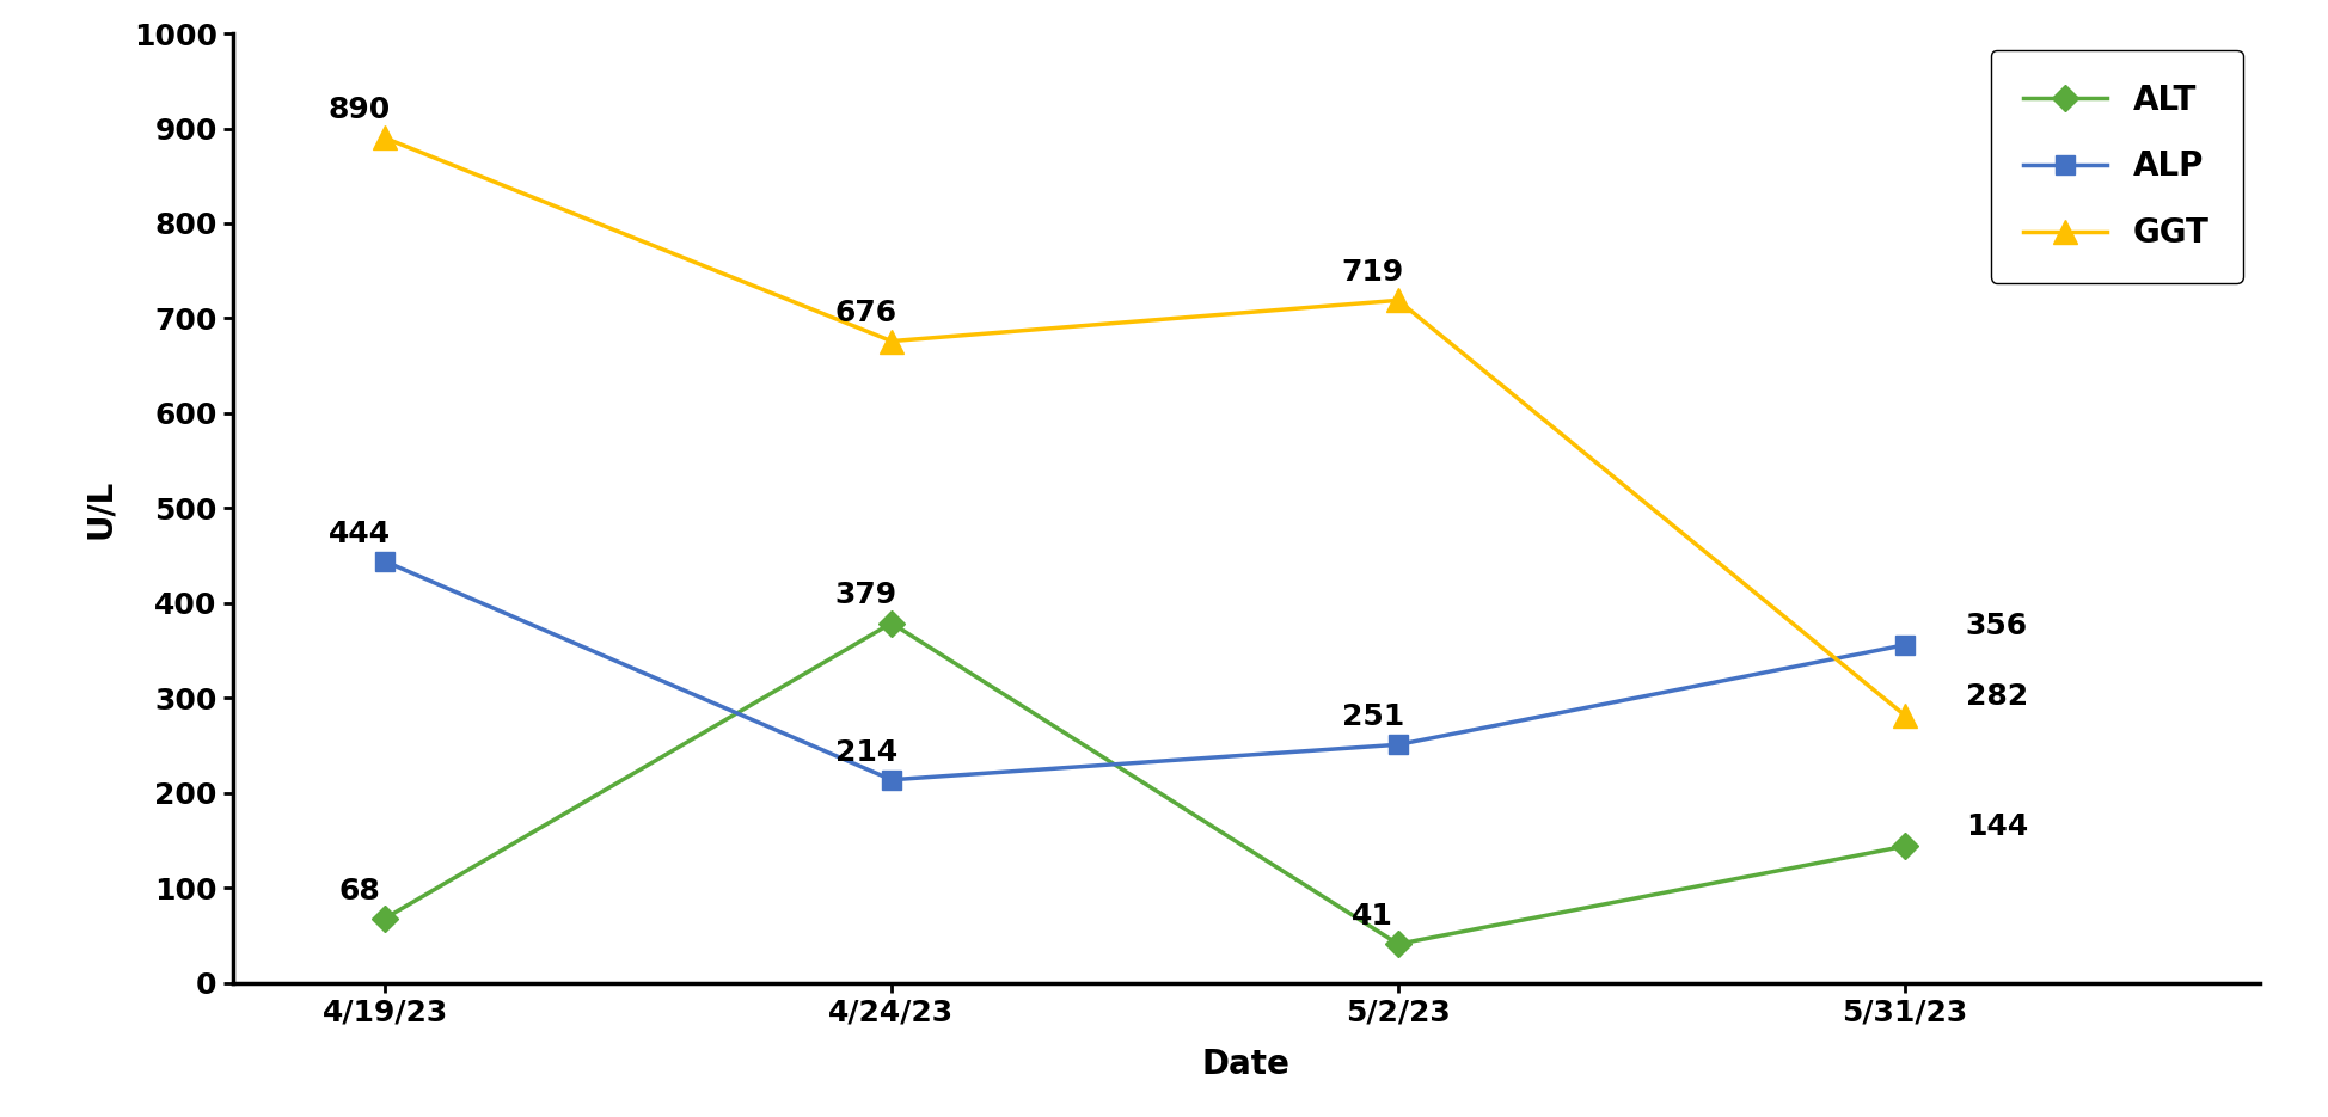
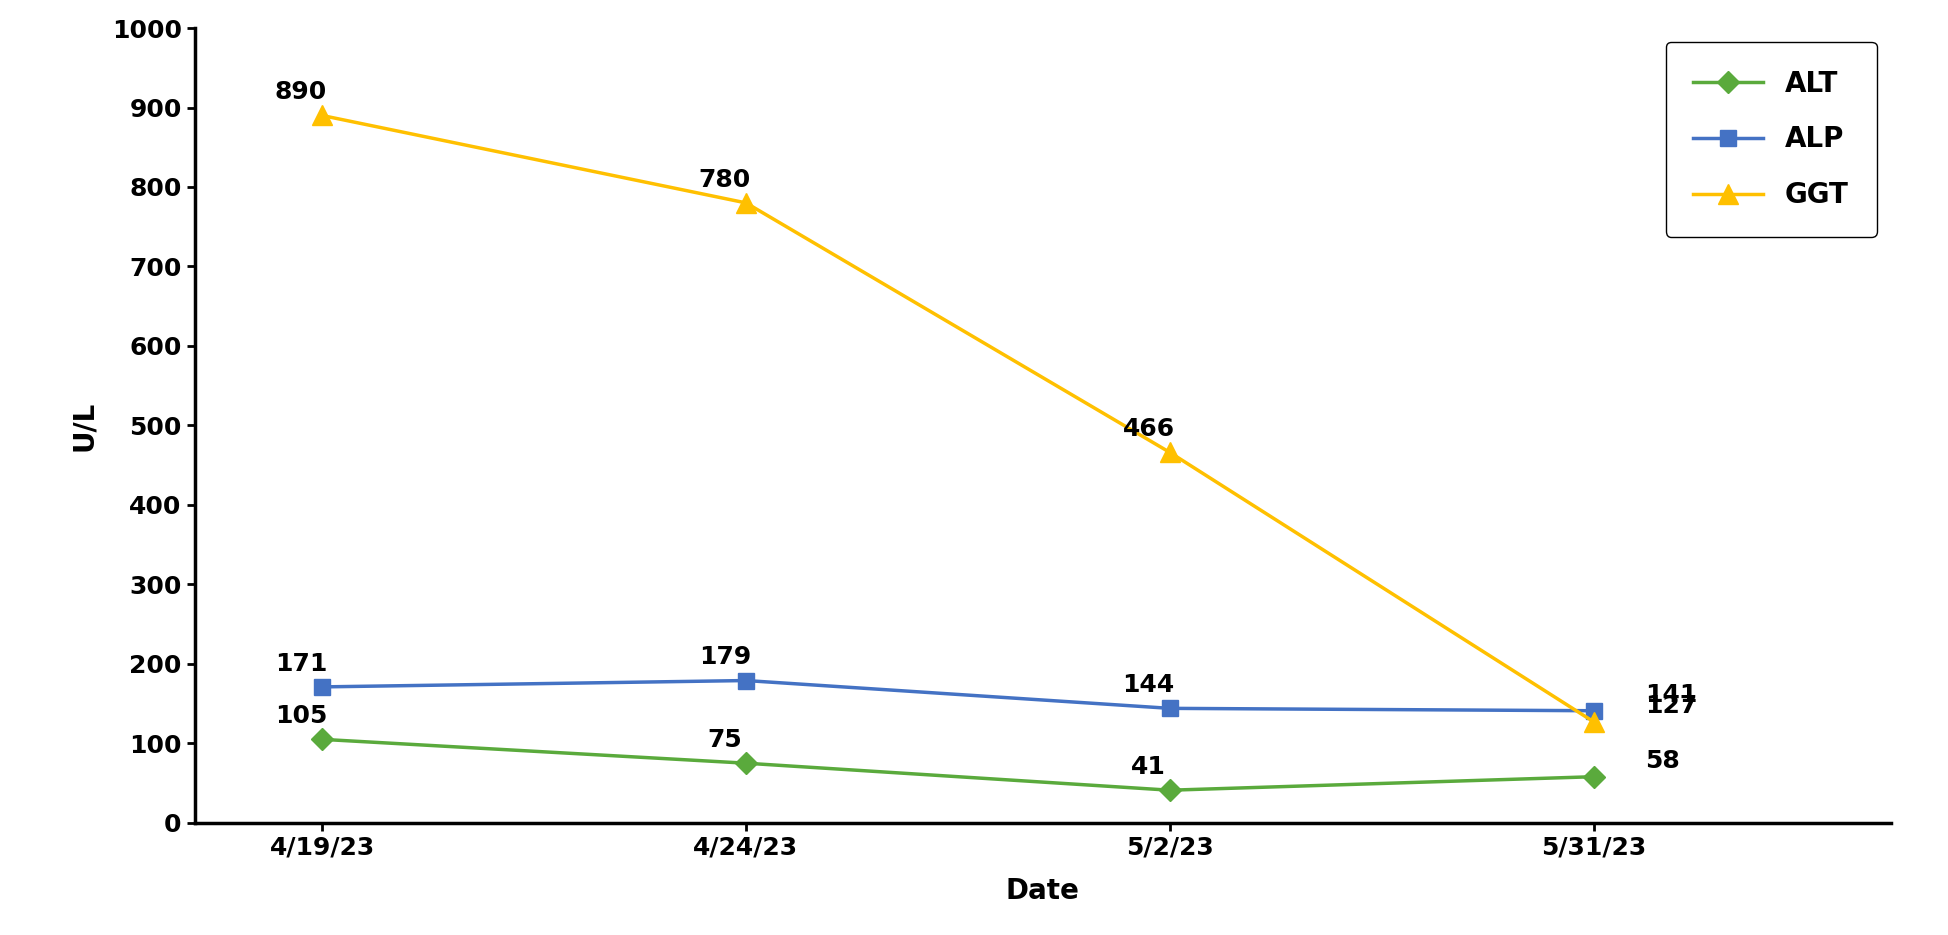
ALT/4/19/23: 68 -> 105
ALP/4/19/23: 444 -> 171
ALT/4/24/23: 379 -> 75
ALP/4/24/23: 214 -> 179
GGT/4/24/23: 676 -> 780
ALP/5/2/23: 251 -> 144
GGT/5/2/23: 719 -> 466
ALT/5/31/23: 144 -> 58
ALP/5/31/23: 356 -> 141
GGT/5/31/23: 282 -> 127
